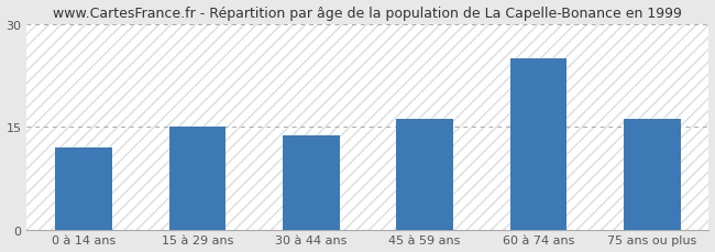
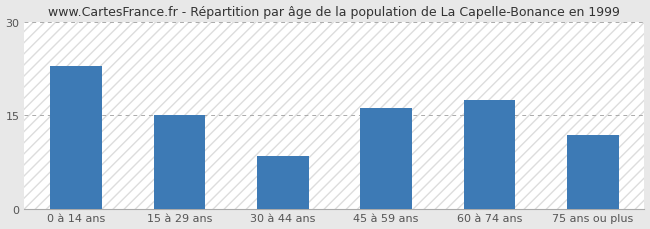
0 à 14 ans: 12.0 -> 22.8
30 à 44 ans: 13.8 -> 8.4
60 à 74 ans: 25.0 -> 17.4
75 ans ou plus: 16.2 -> 11.8
